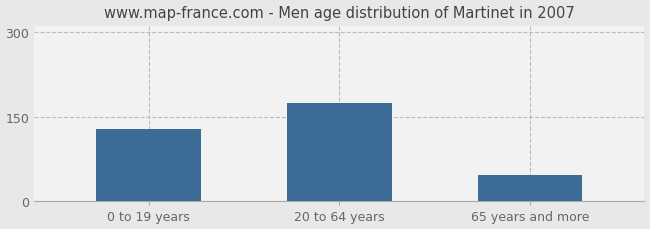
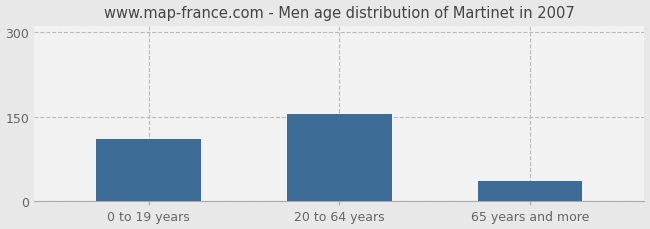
0 to 19 years: 128 -> 110
20 to 64 years: 175 -> 154
65 years and more: 47 -> 36
